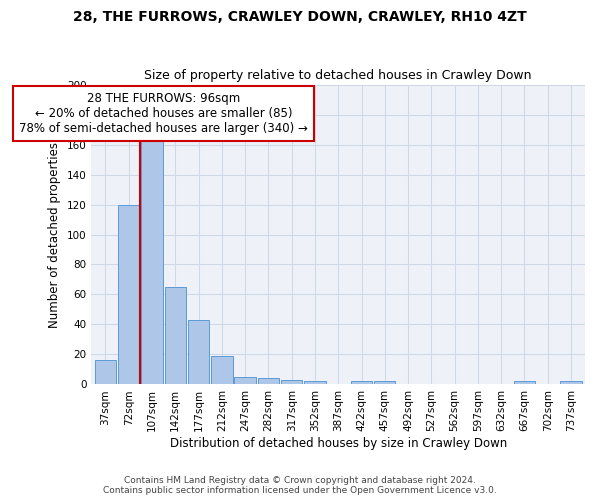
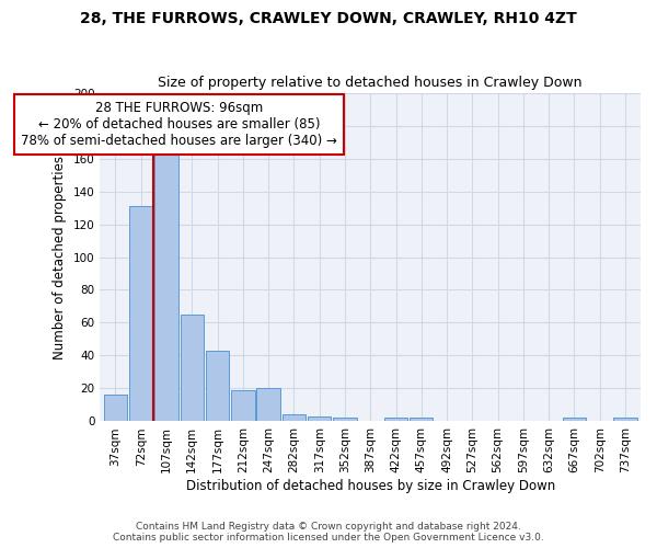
72sqm: 120 -> 131
247sqm: 5 -> 20
